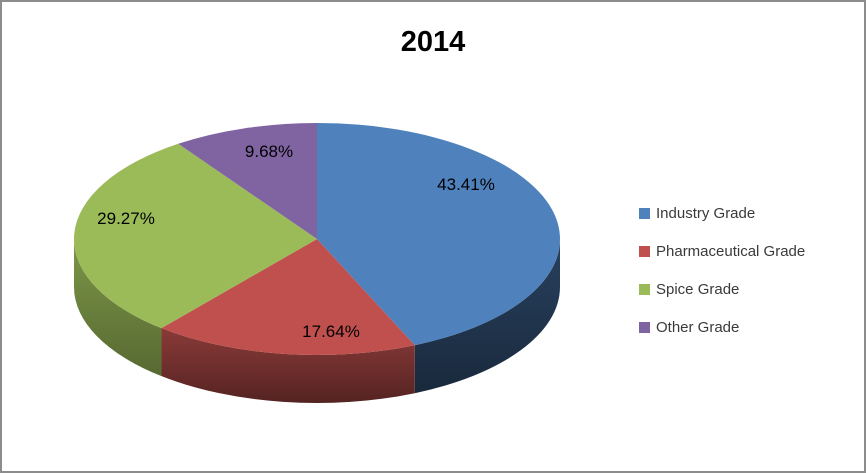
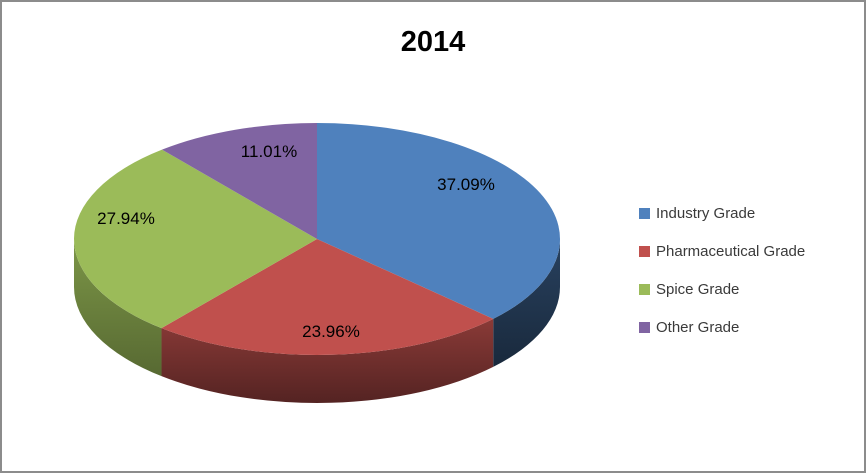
Industry Grade: 43.41% -> 37.09%
Pharmaceutical Grade: 17.64% -> 23.96%
Spice Grade: 29.27% -> 27.94%
Other Grade: 9.68% -> 11.01%
